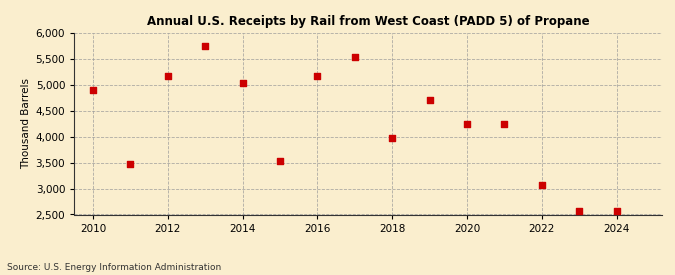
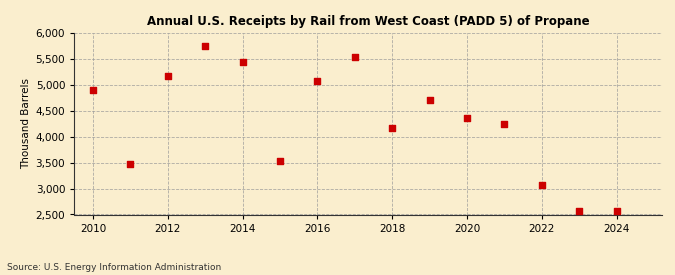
2014: 5,040 -> 5,440
2016: 5,180 -> 5,080
2018: 3,980 -> 4,180
2020: 4,240 -> 4,360
